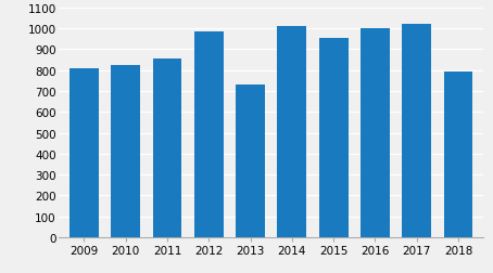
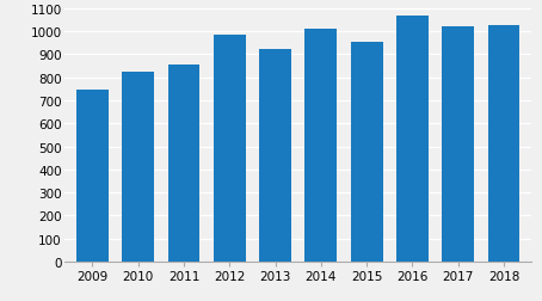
2009: 810 -> 740
2013: 730 -> 920
2016: 1000 -> 1070
2018: 790 -> 1020
